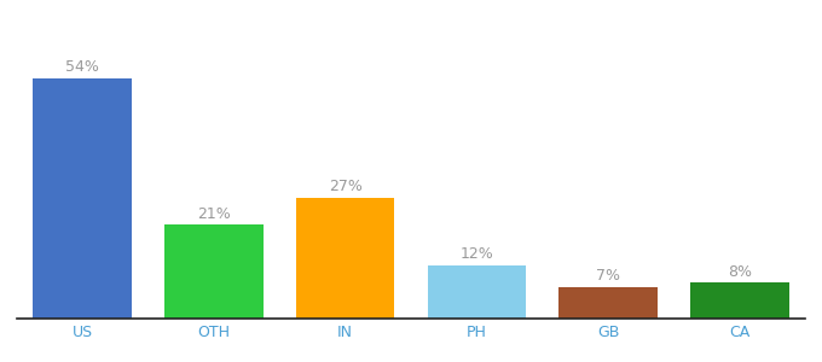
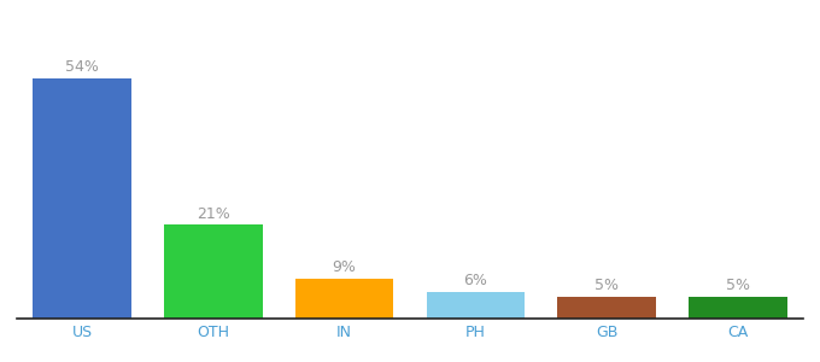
IN: 27% -> 9%
PH: 12% -> 6%
GB: 7% -> 5%
CA: 8% -> 5%
